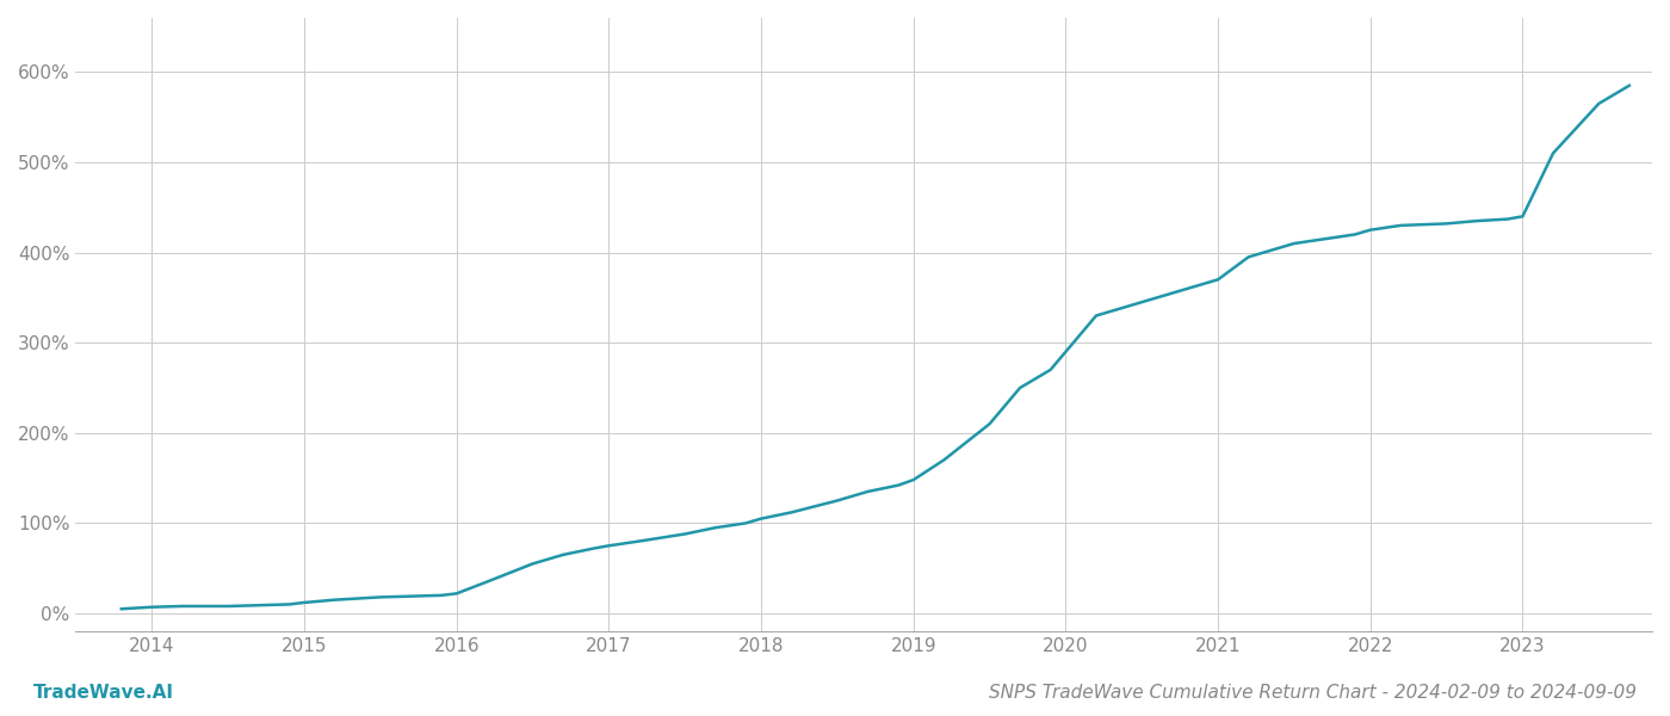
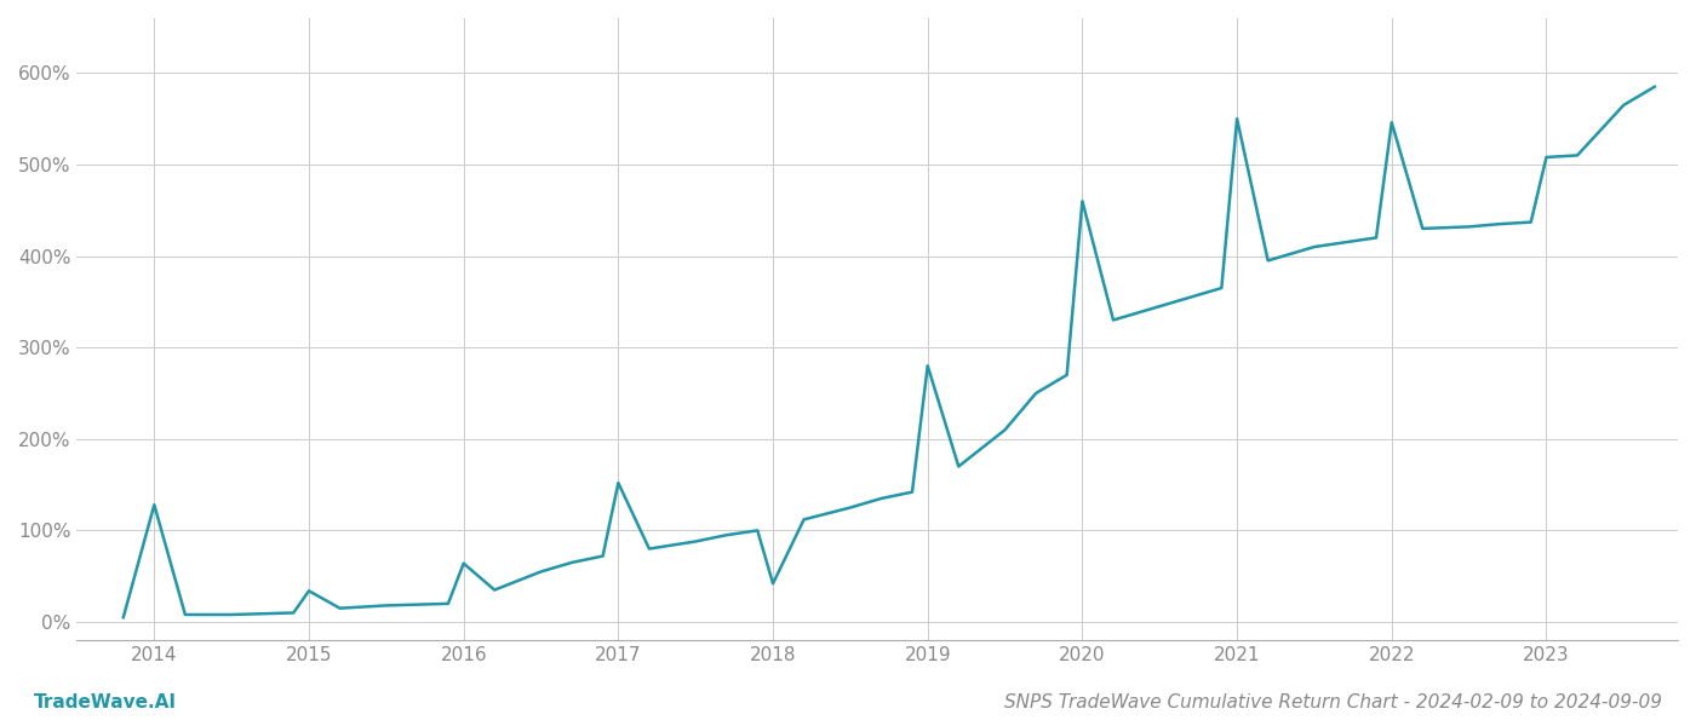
2014: 7% -> 128%
2015: 12% -> 34%
2016: 22% -> 64%
2017: 75% -> 152%
2018: 105% -> 42%
2019: 148% -> 280%
2020: 290% -> 460%
2021: 370% -> 550%
2022: 425% -> 546%
2023: 440% -> 508%
